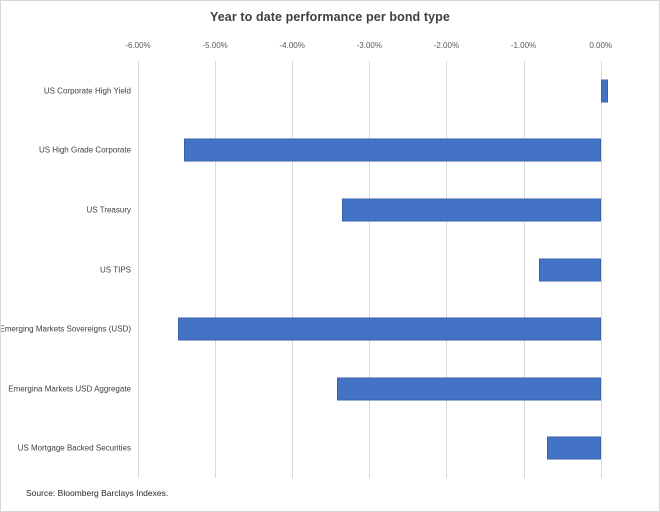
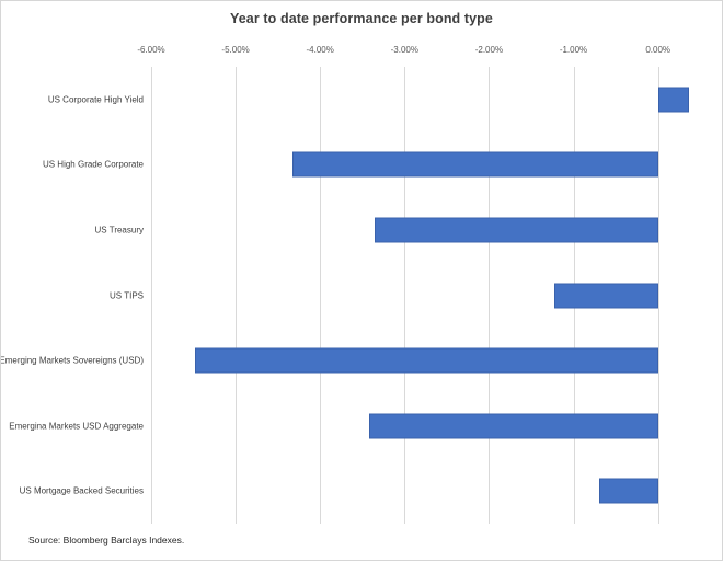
US Corporate High Yield: 0.1% -> 0.4%
US High Grade Corporate: -5.4% -> -4.3%
US TIPS: -0.8% -> -1.2%
